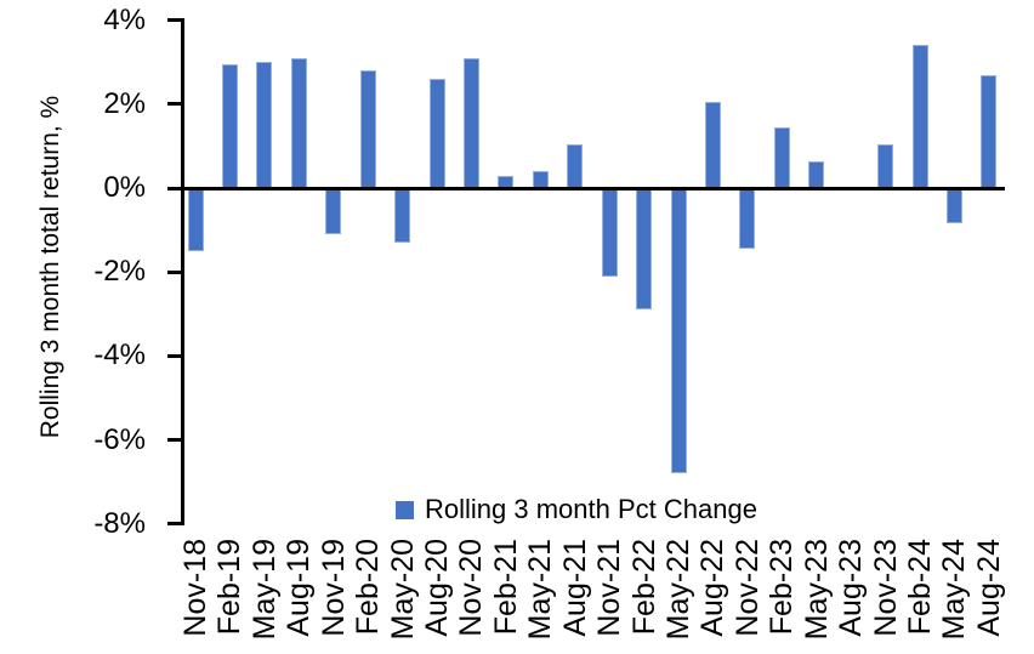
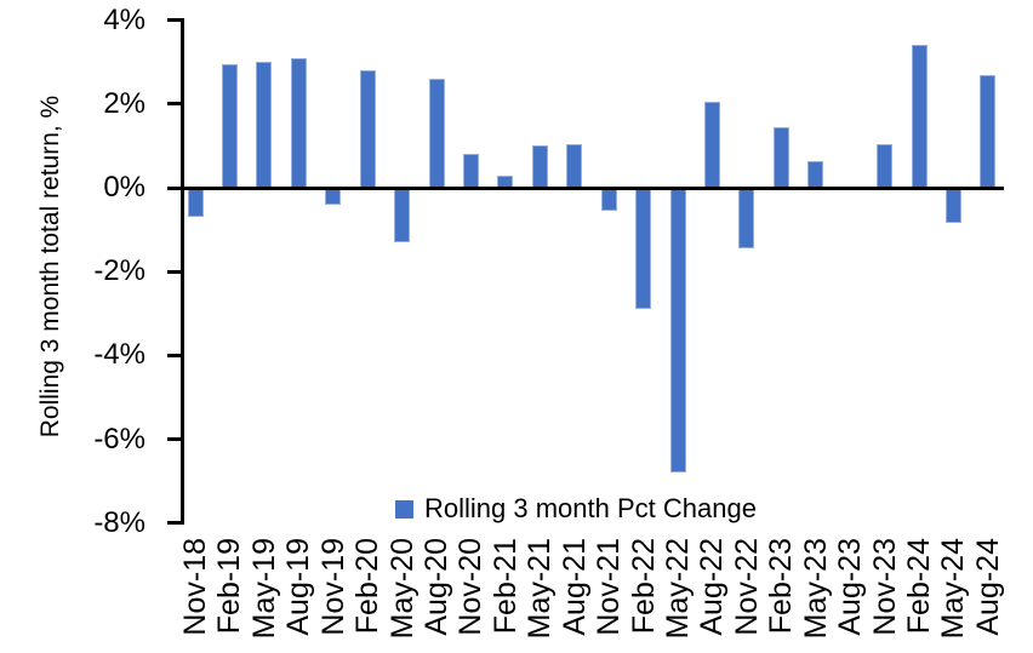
Nov-18: -1.5% -> -0.7%
Nov-19: -1.1% -> -0.4%
Nov-20: 3.1% -> 0.8%
May-21: 0.4% -> 1.0%
Nov-21: -2.1% -> -0.6%
